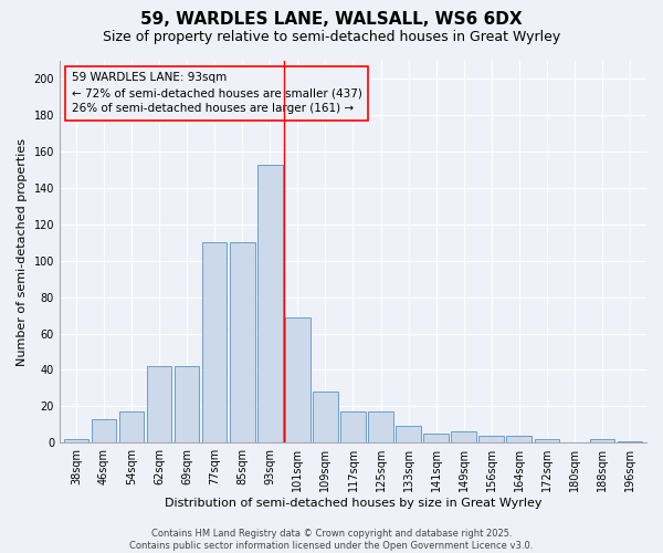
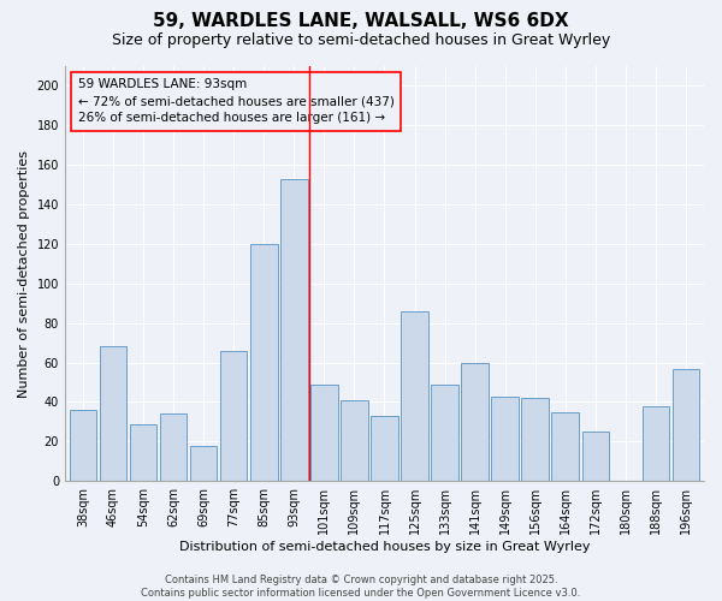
38sqm: 2 -> 36
46sqm: 13 -> 68
54sqm: 17 -> 29
62sqm: 42 -> 34
69sqm: 42 -> 18
77sqm: 110 -> 66
85sqm: 110 -> 120
101sqm: 69 -> 49
109sqm: 28 -> 41
117sqm: 17 -> 33
125sqm: 17 -> 86
133sqm: 9 -> 49
141sqm: 5 -> 60
149sqm: 6 -> 43
156sqm: 4 -> 42
164sqm: 4 -> 35
172sqm: 2 -> 25
188sqm: 2 -> 38
196sqm: 1 -> 57
